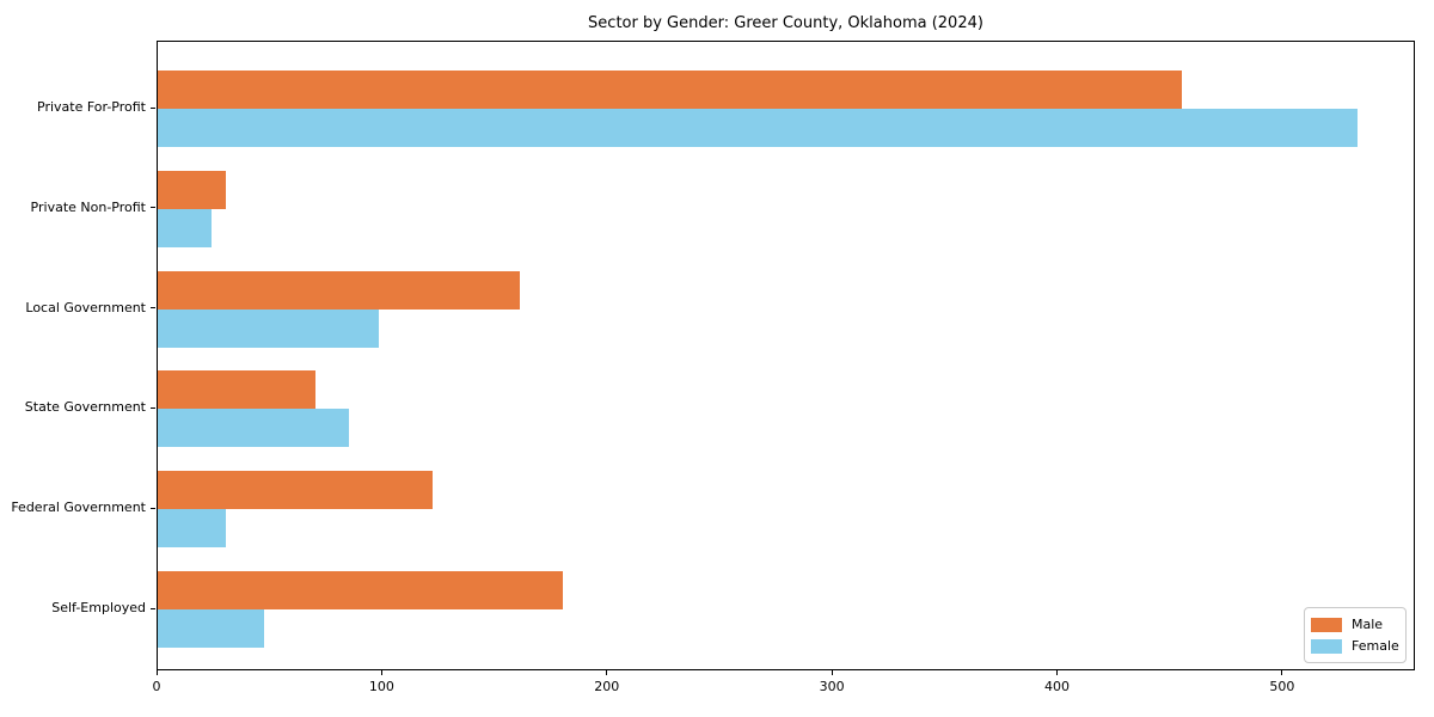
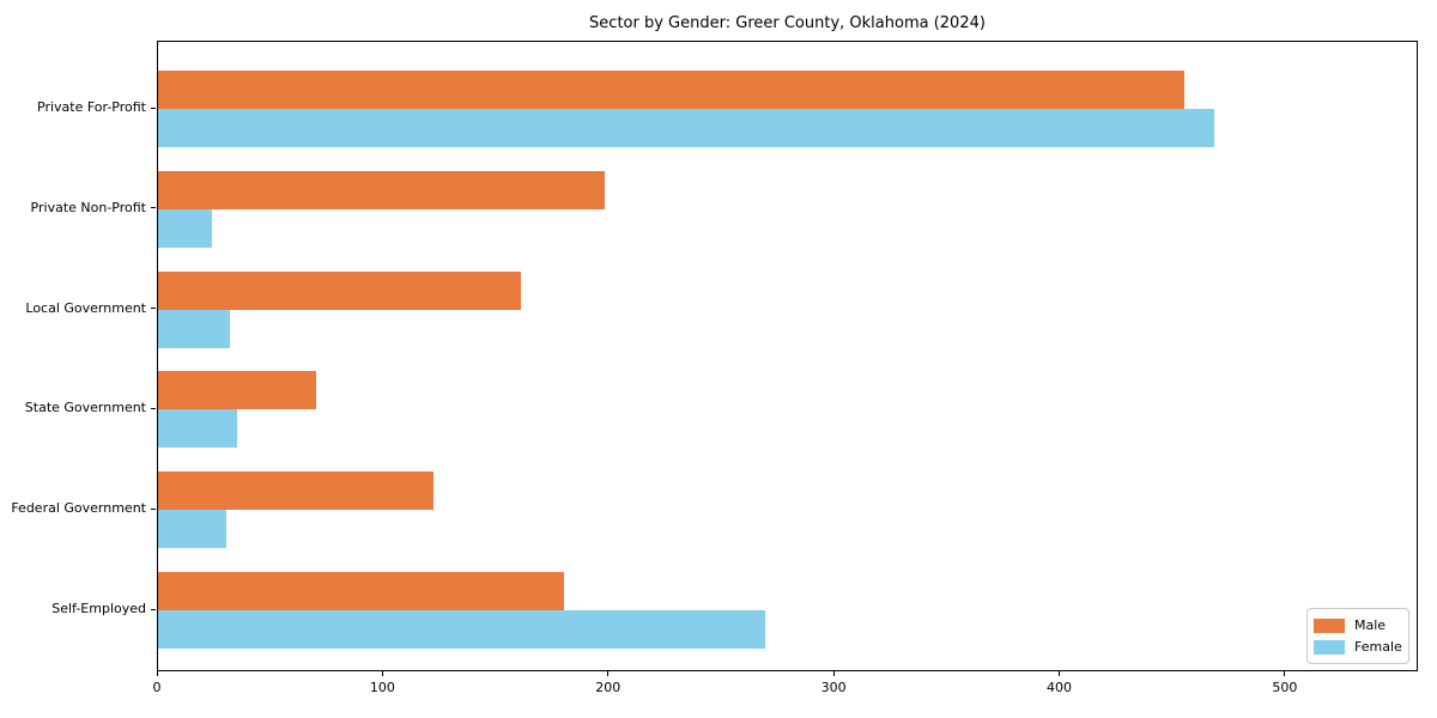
Female/Private For-Profit: 533 -> 468
Male/Private Non-Profit: 30 -> 198
Female/Local Government: 98 -> 32
Female/State Government: 85 -> 35
Female/Self-Employed: 47 -> 269
